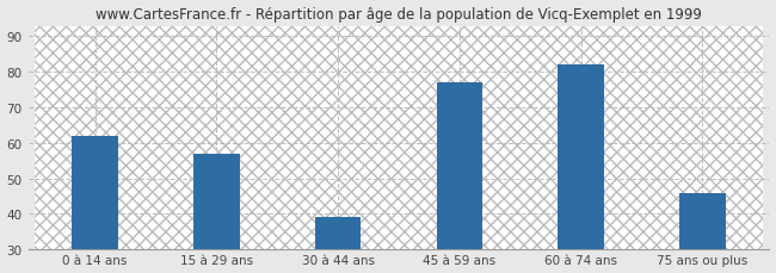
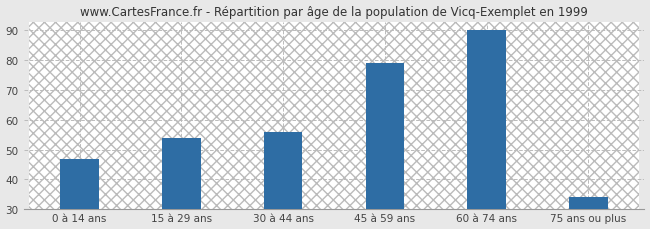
0 à 14 ans: 62 -> 47
15 à 29 ans: 57 -> 54
30 à 44 ans: 39 -> 56
45 à 59 ans: 77 -> 79
60 à 74 ans: 82 -> 90
75 ans ou plus: 46 -> 34
